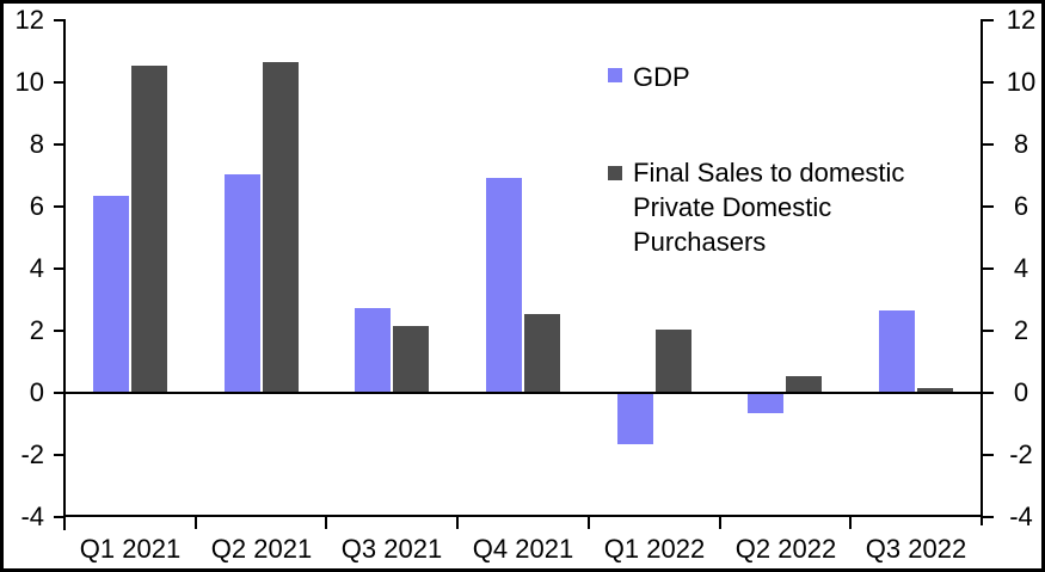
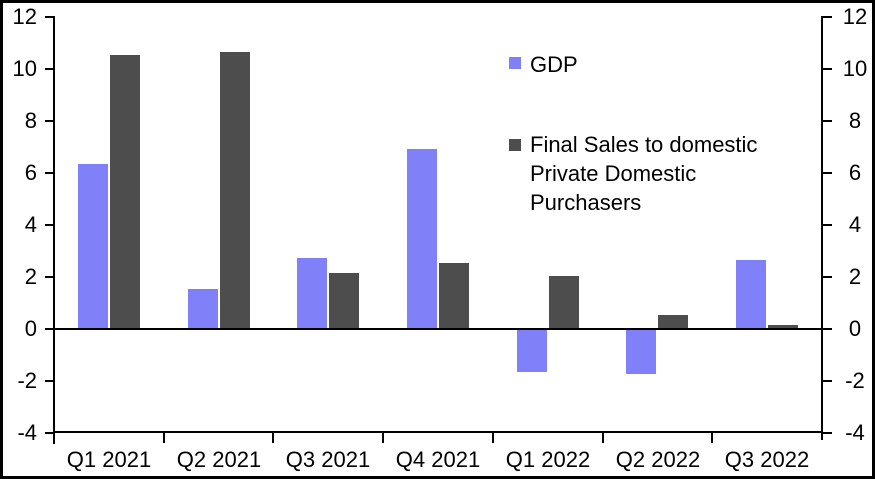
GDP/Q2 2021: 7.0 -> 1.5
GDP/Q2 2022: -0.6 -> -1.7
